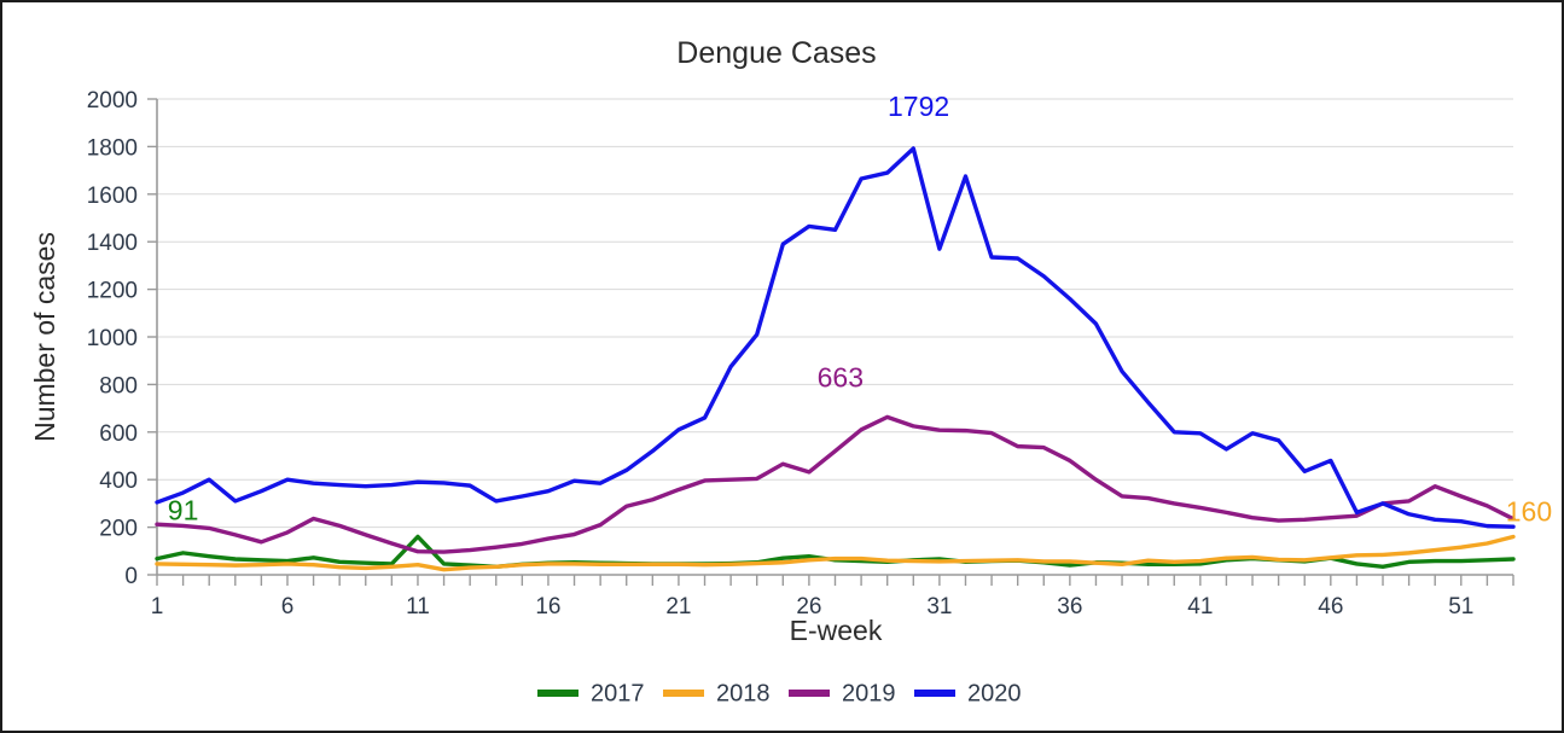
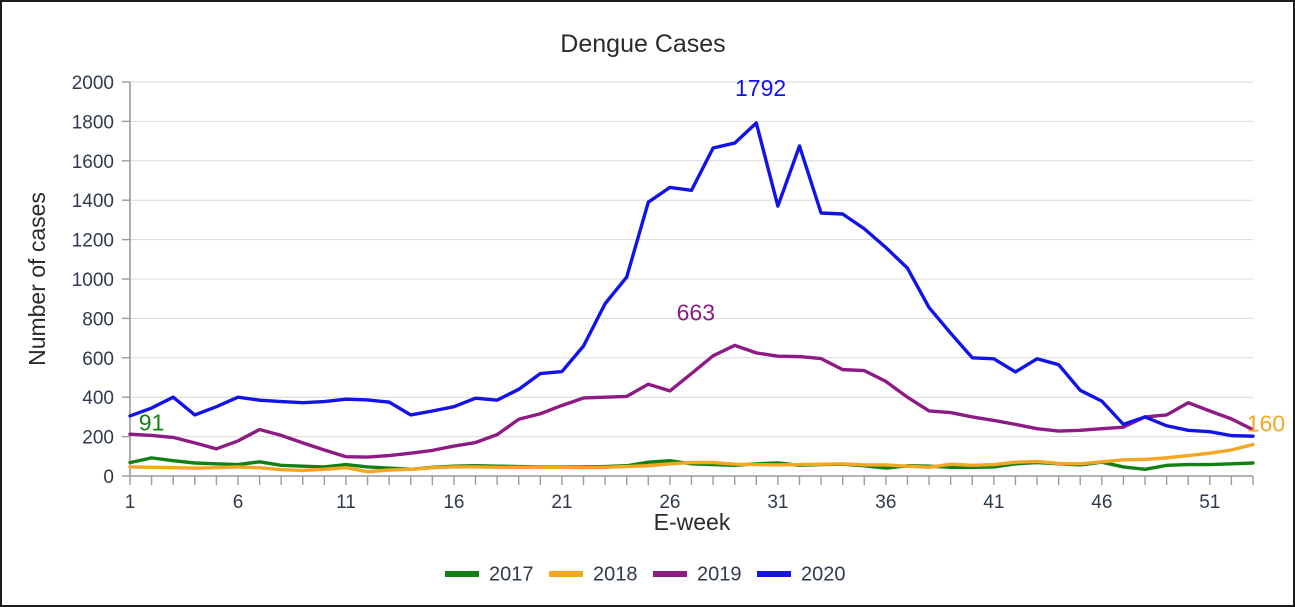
2017/11: 160 -> 60
2020/21: 610 -> 530
2020/46: 480 -> 380
